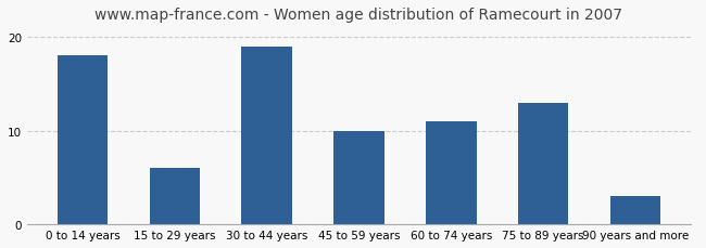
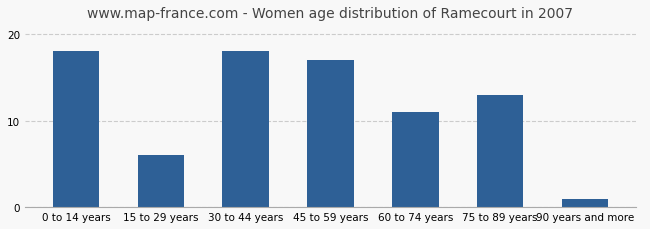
30 to 44 years: 19 -> 18
45 to 59 years: 10 -> 17
90 years and more: 3 -> 1
